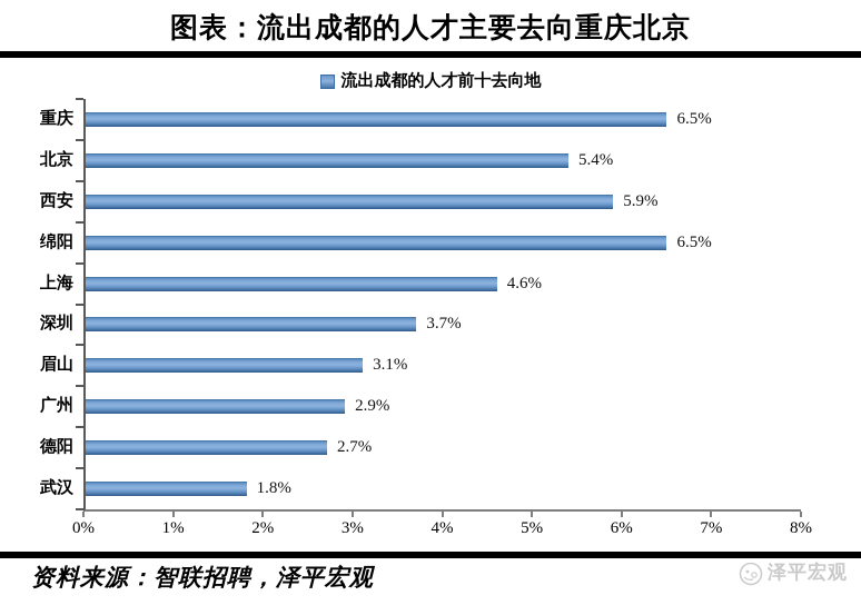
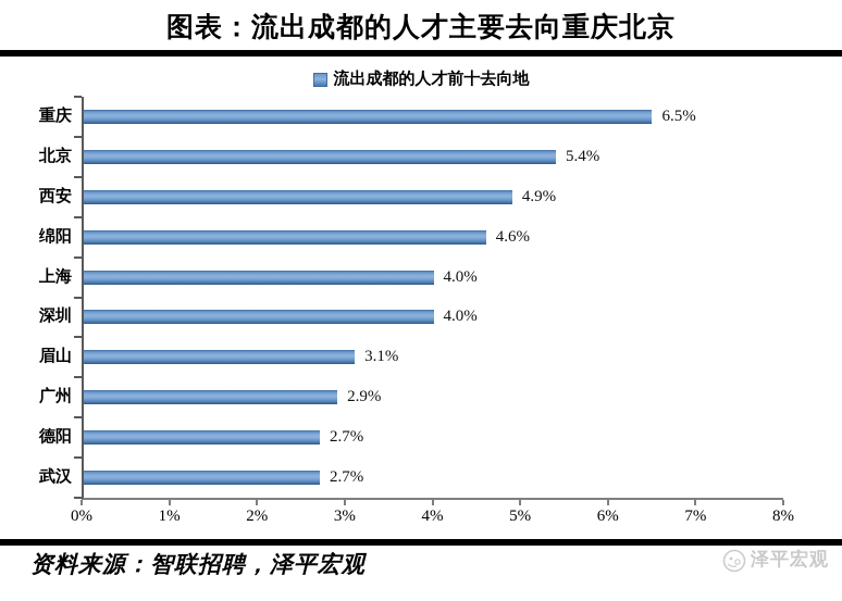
西安: 5.9% -> 4.9%
绵阳: 6.5% -> 4.6%
上海: 4.6% -> 4.0%
深圳: 3.7% -> 4.0%
武汉: 1.8% -> 2.7%
